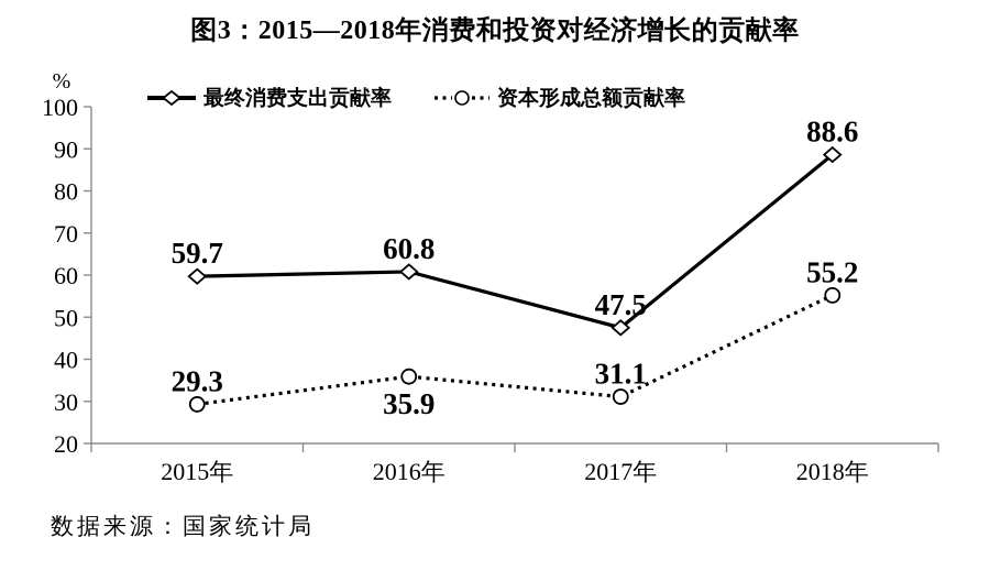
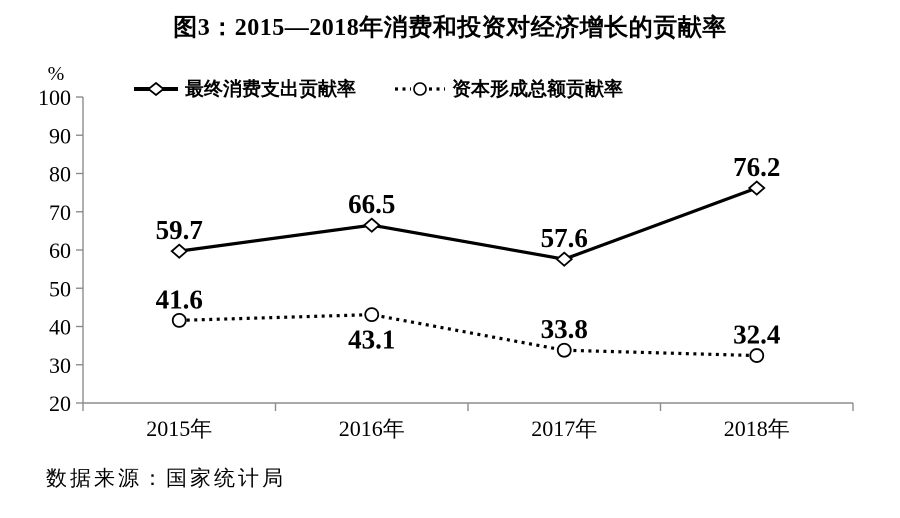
资本形成总额贡献率/2015年: 29.3 -> 41.6
最终消费支出贡献率/2016年: 60.8 -> 66.5
资本形成总额贡献率/2016年: 35.9 -> 43.1
最终消费支出贡献率/2017年: 47.5 -> 57.6
资本形成总额贡献率/2017年: 31.1 -> 33.8
最终消费支出贡献率/2018年: 88.6 -> 76.2
资本形成总额贡献率/2018年: 55.2 -> 32.4
